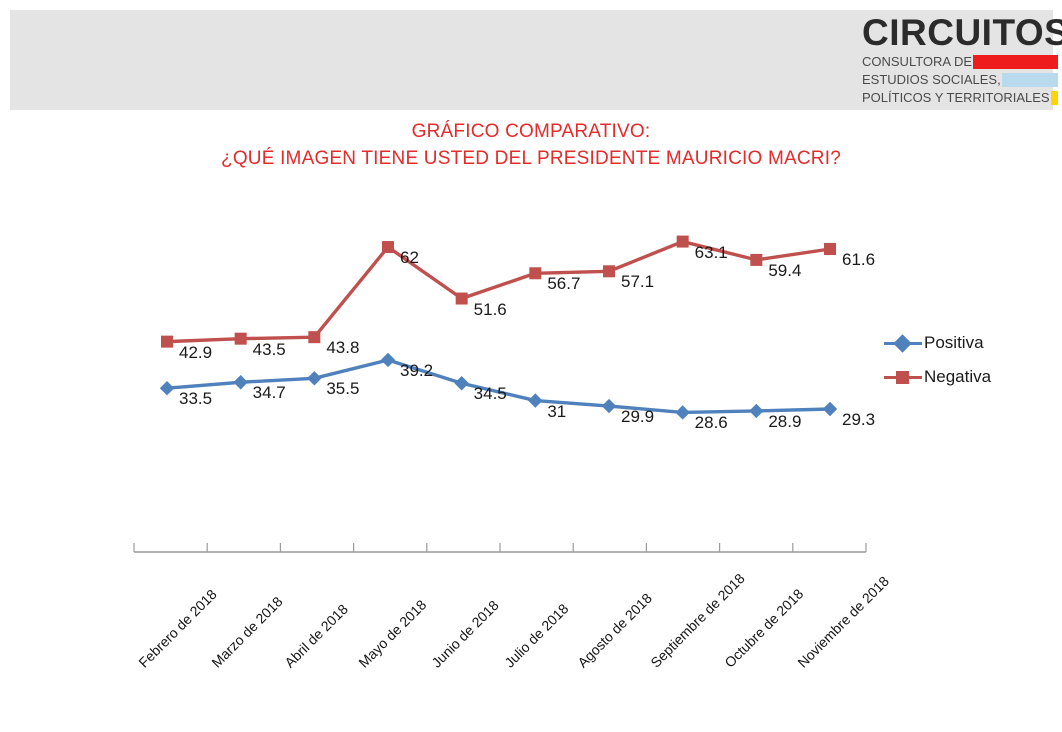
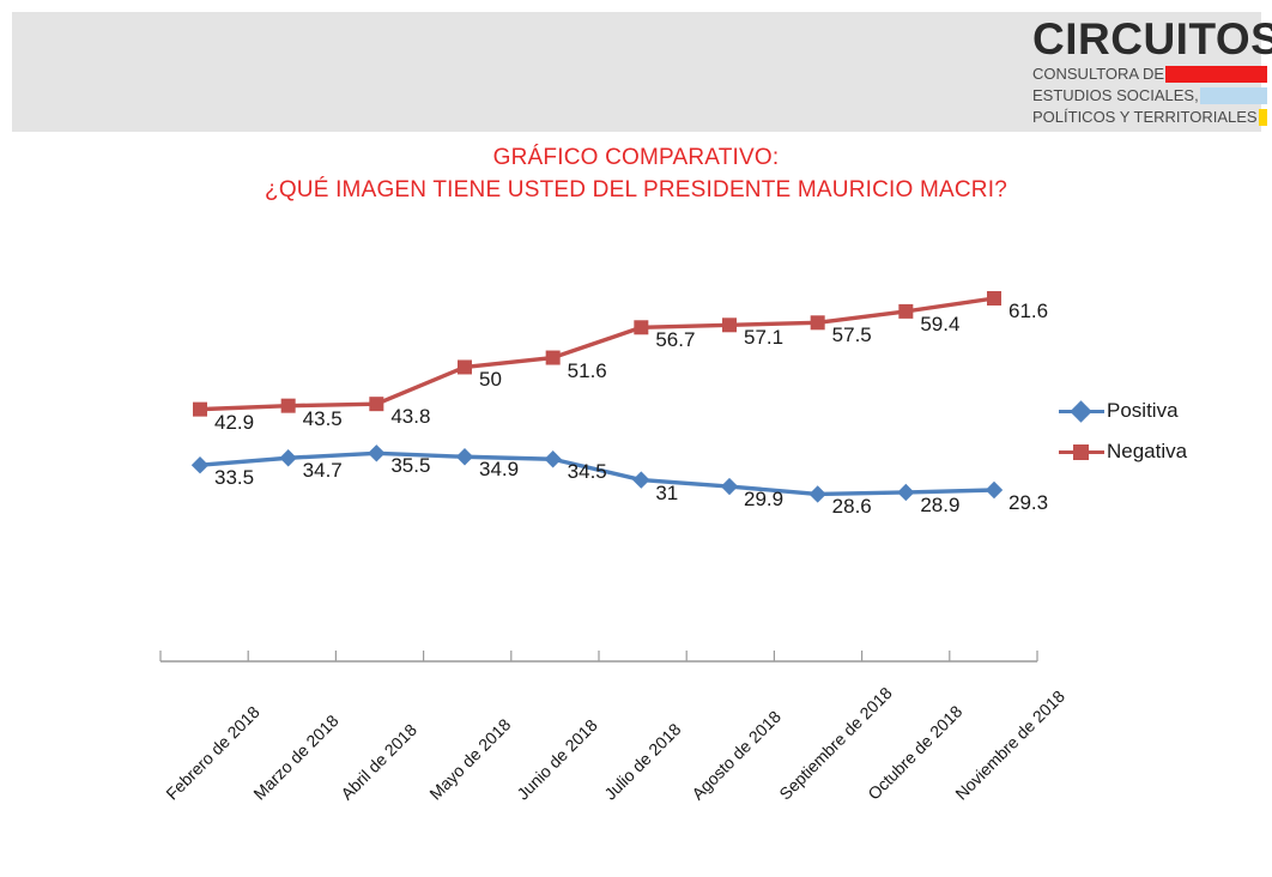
Positiva/Mayo de 2018: 39.2 -> 34.9
Negativa/Mayo de 2018: 62 -> 50
Negativa/Septiembre de 2018: 63.1 -> 57.5
